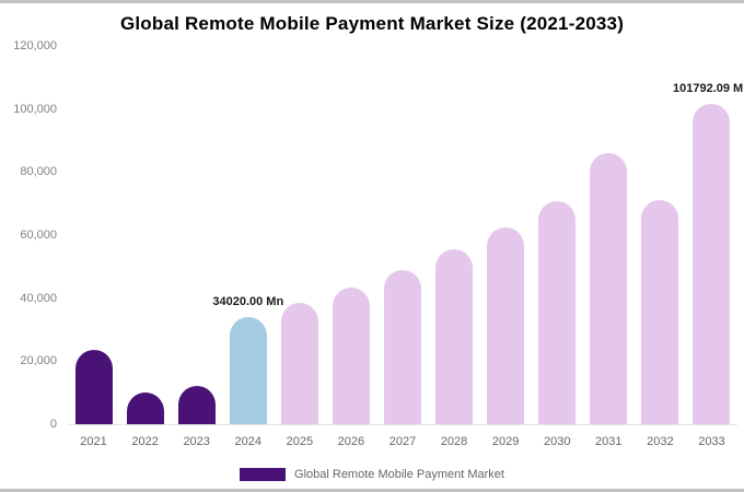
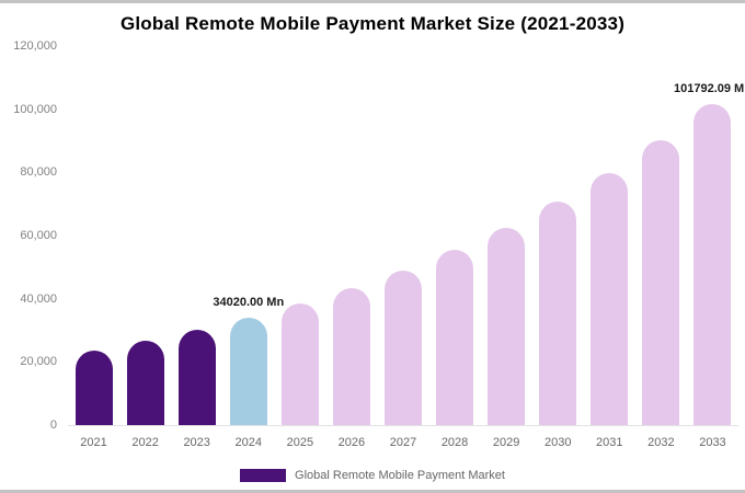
2022: 10000 -> 27000
2023: 12000 -> 30000
2031: 86000 -> 80000
2032: 71000 -> 90000
